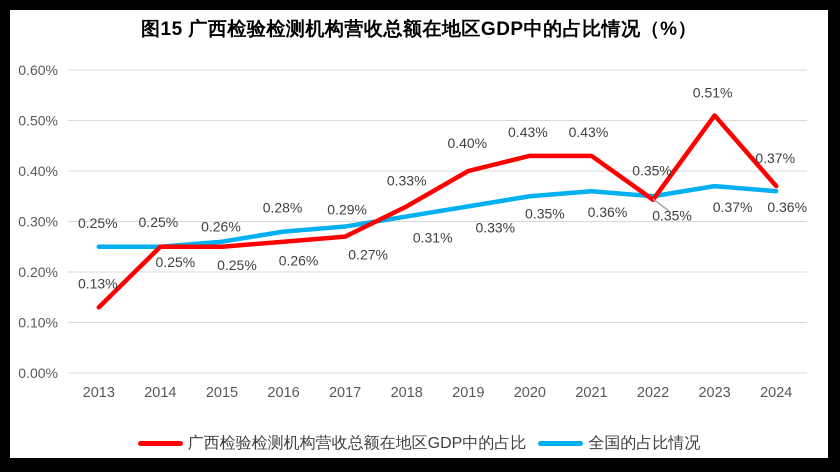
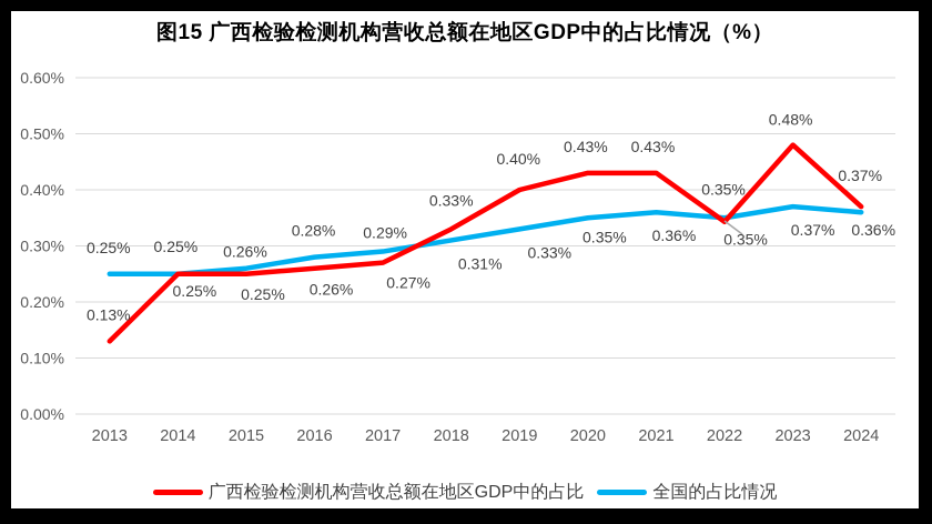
广西检验检测机构营收总额在地区GDP中的占比/2023: 0.51% -> 0.48%
